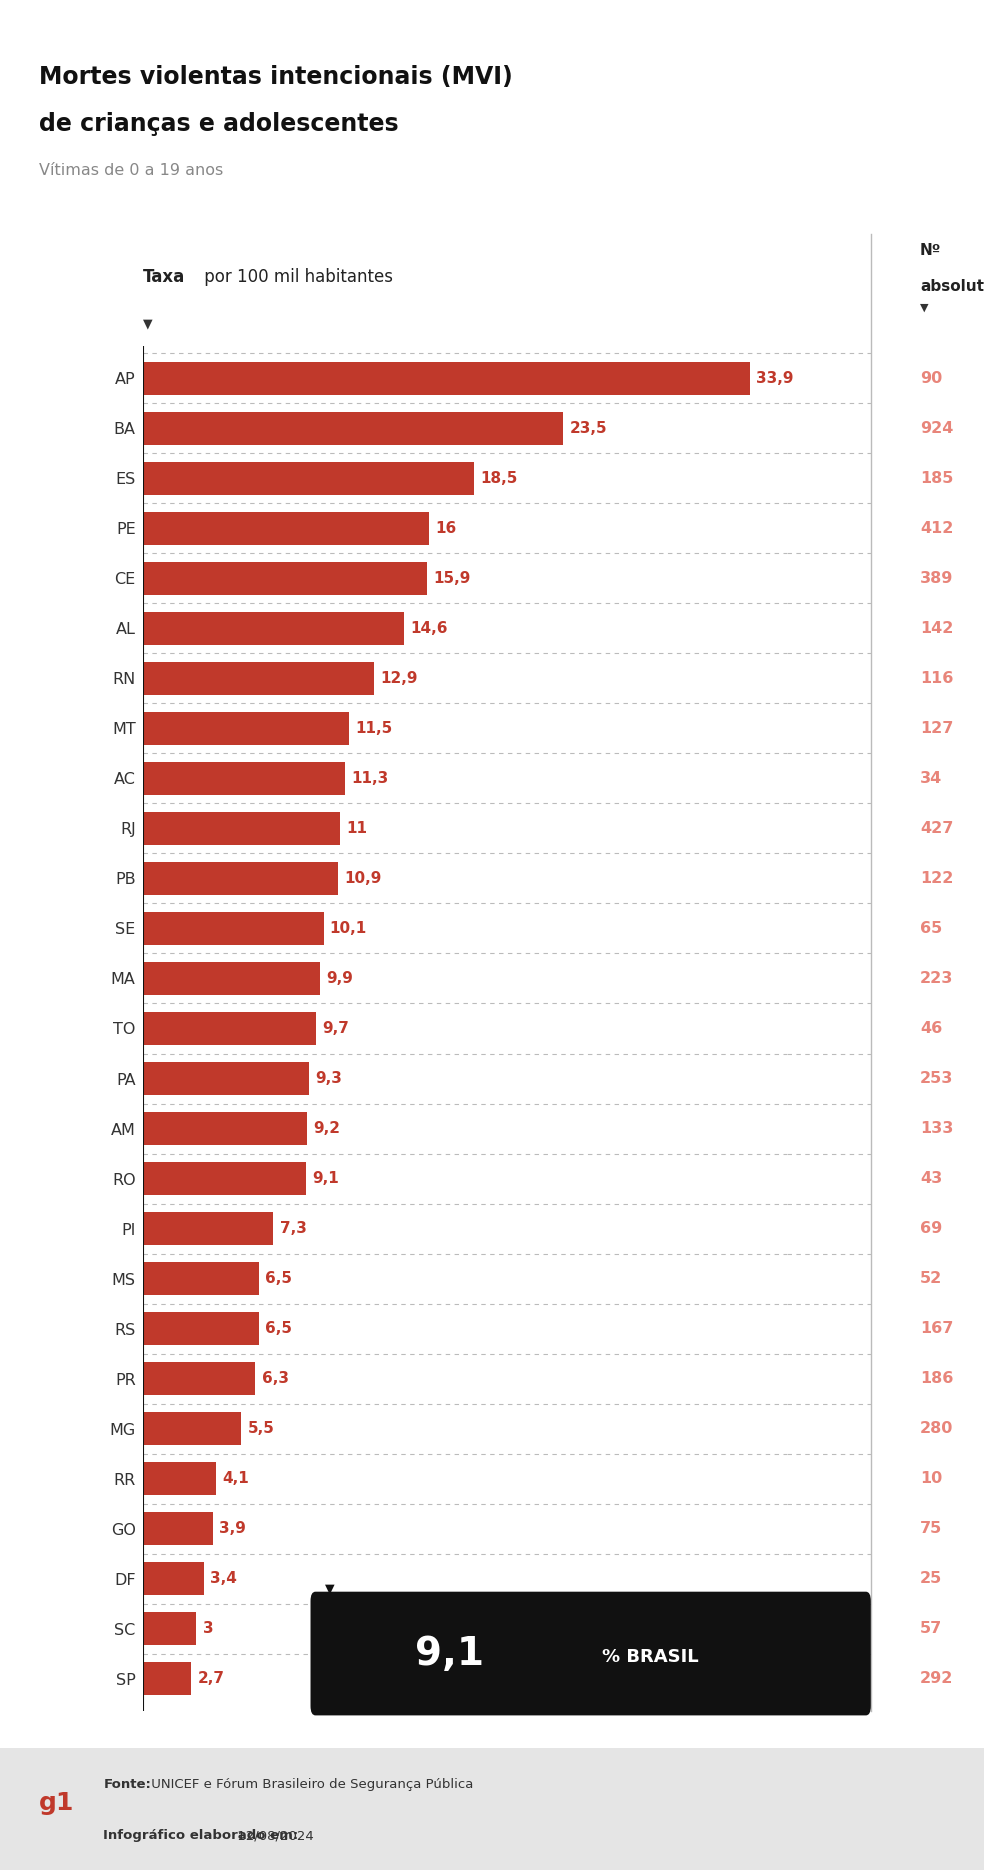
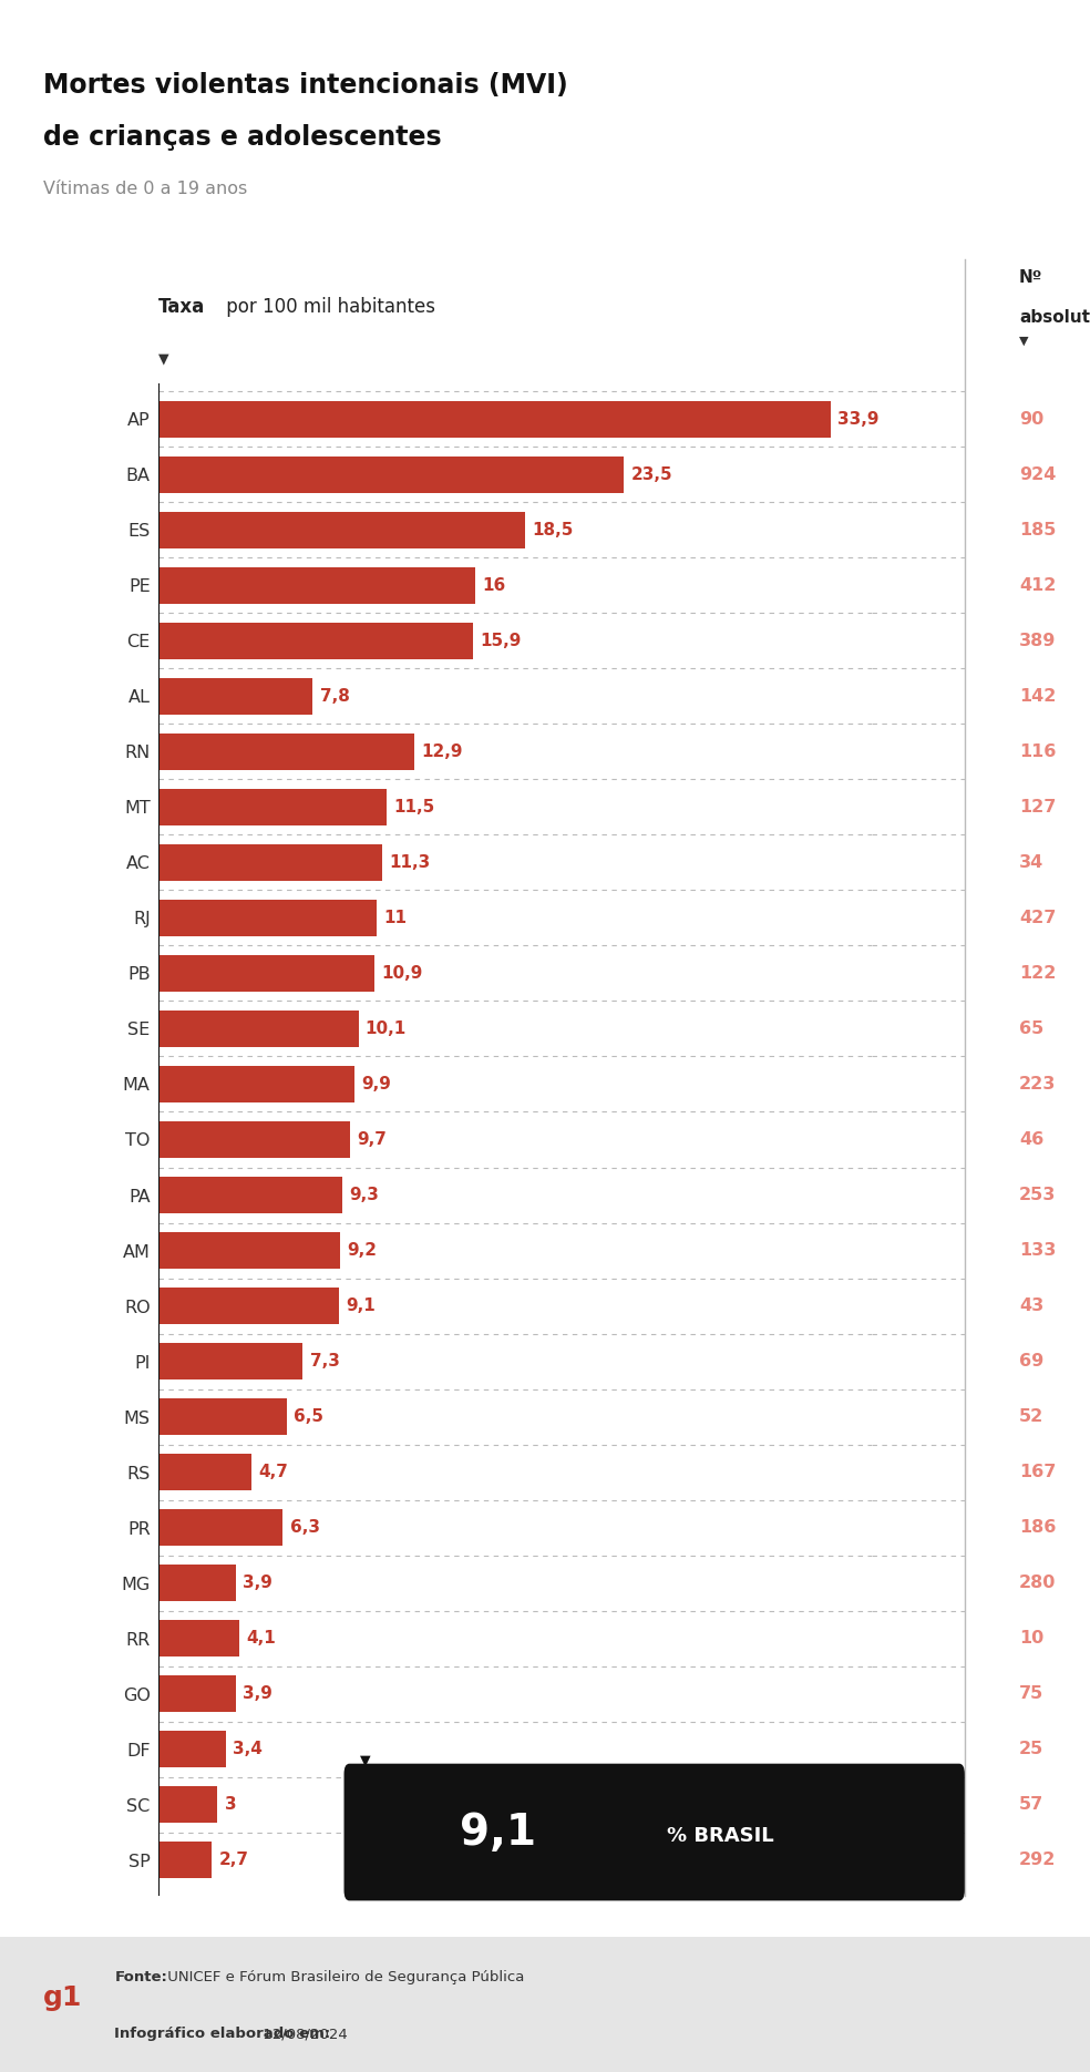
AL: 14,6 -> 7,8
RS: 6,5 -> 4,7
MG: 5,5 -> 3,9
